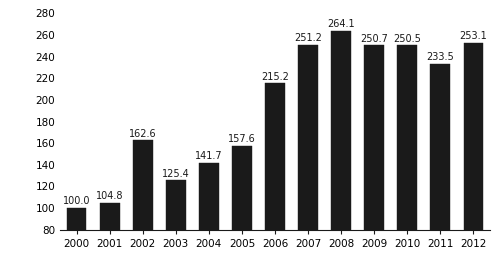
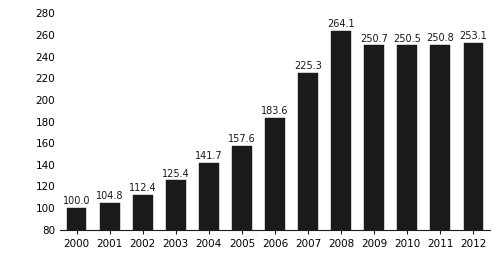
2002: 162.6 -> 112.4
2006: 215.2 -> 183.6
2007: 251.2 -> 225.3
2011: 233.5 -> 250.8
